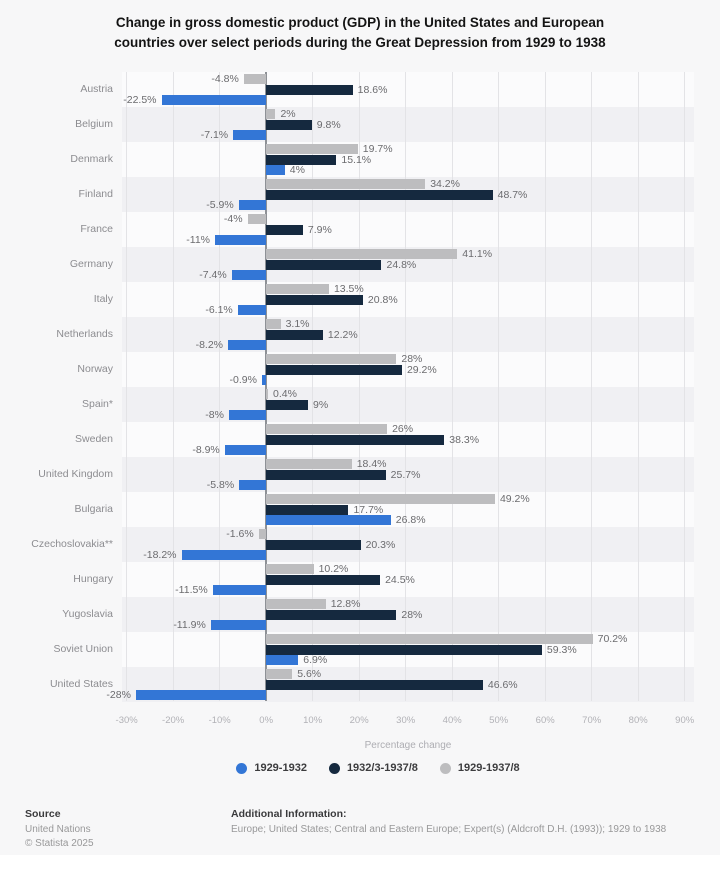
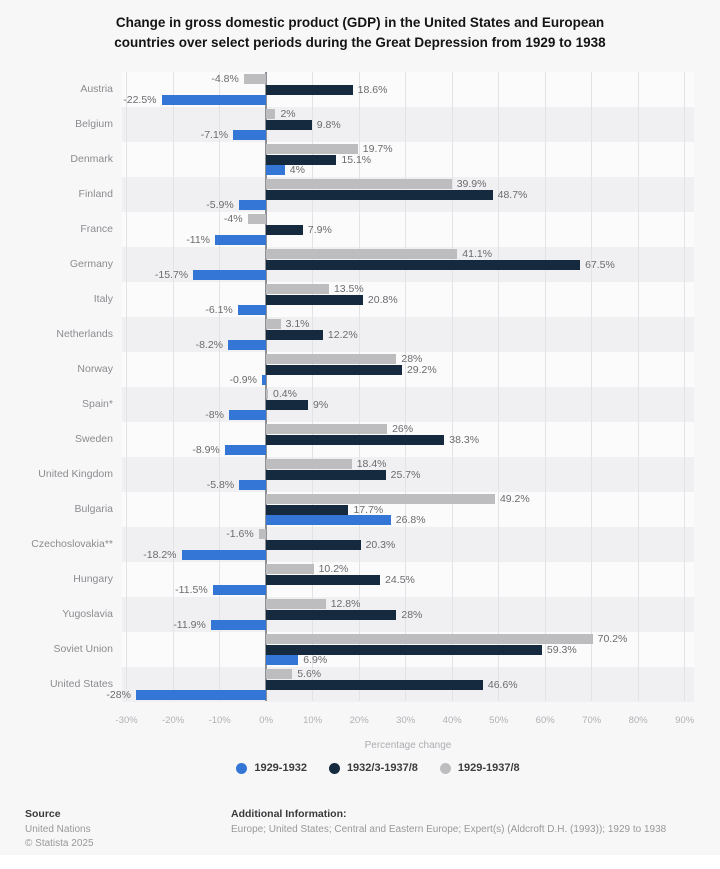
1929-1937/8/Finland: 34.2% -> 39.9%
1929-1932/Germany: -7.4% -> -15.7%
1932/3-1937/8/Germany: 24.8% -> 67.5%
